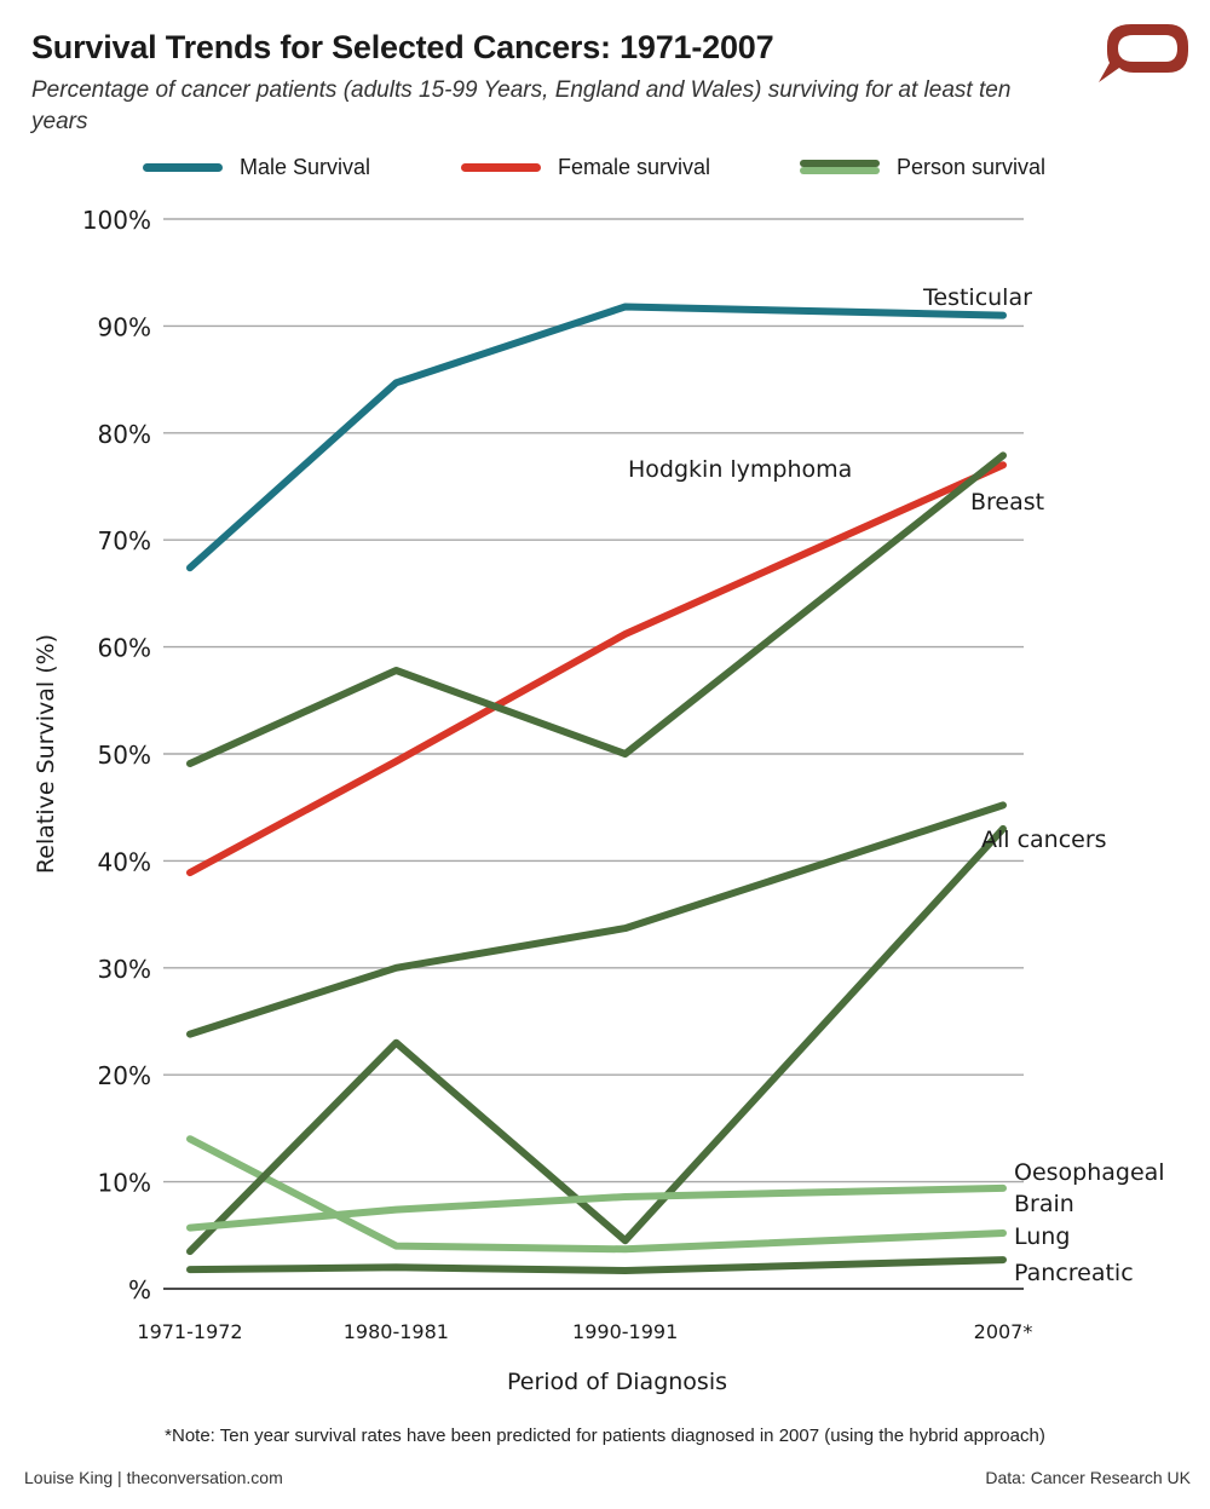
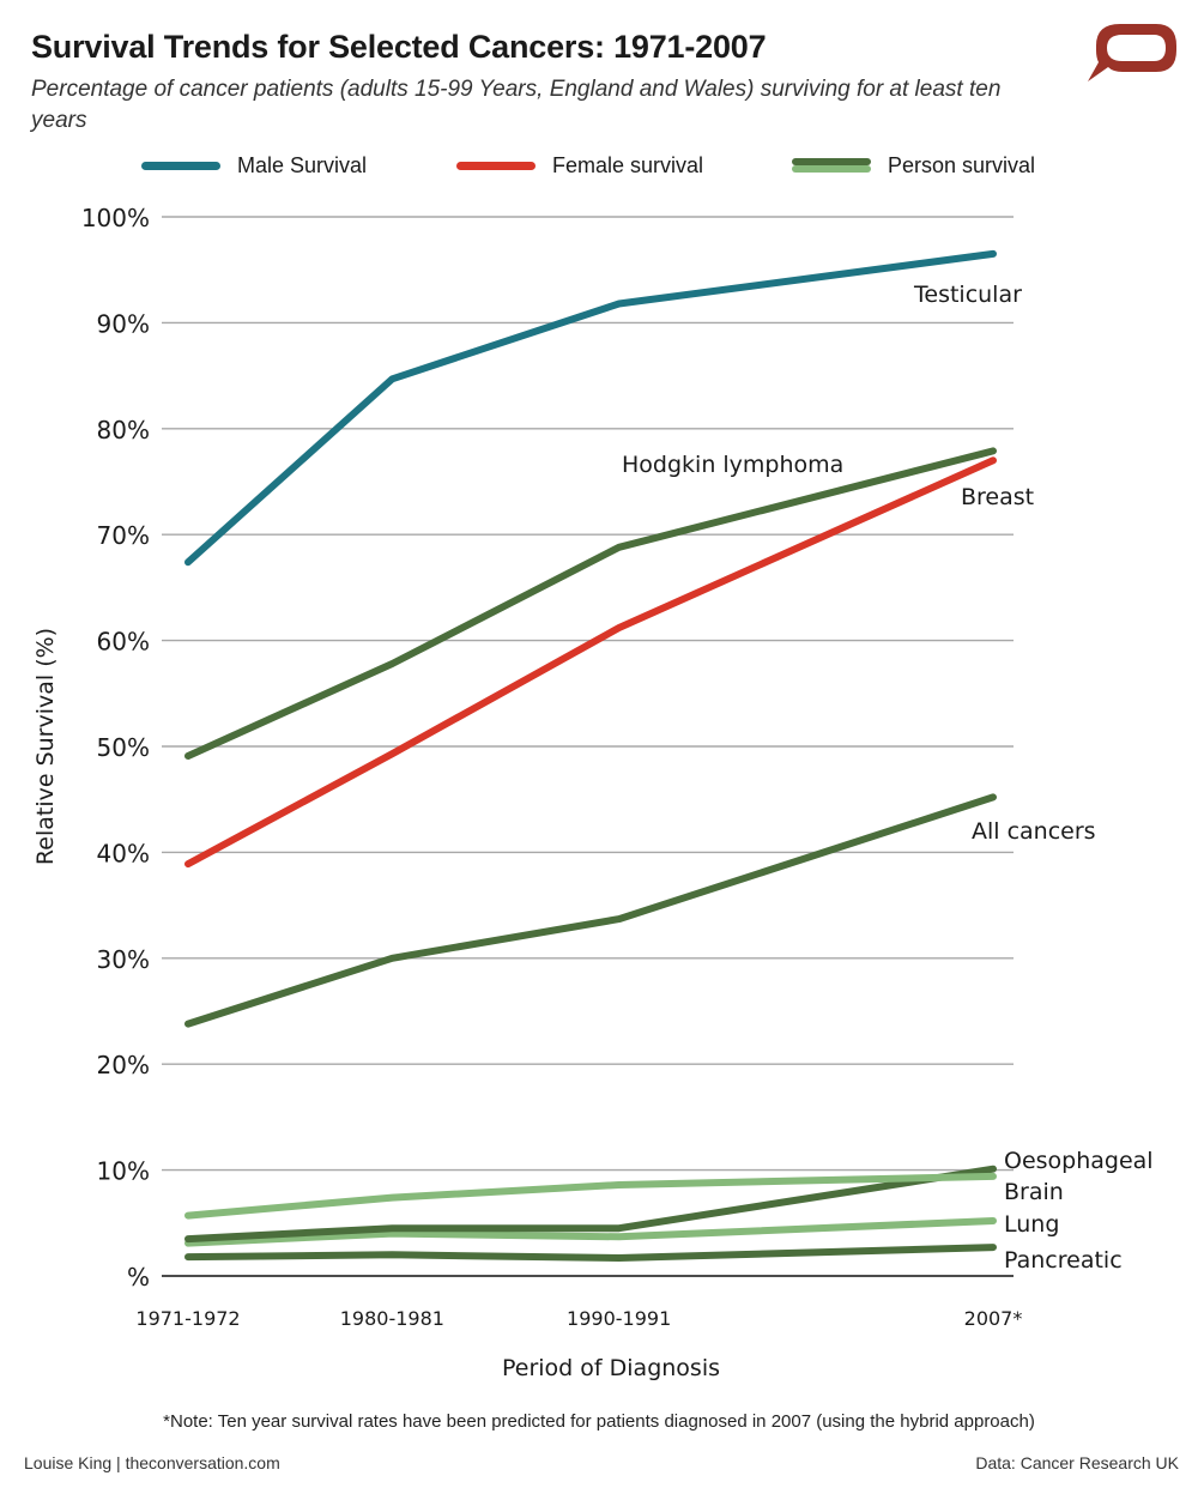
Lung/1971-1972: 14% -> 3%
Oesophageal/1980-1981: 23% -> 4%
Hodgkin lymphoma/1990-1991: 50% -> 69%
Testicular/2007*: 91% -> 96%
Oesophageal/2007*: 43% -> 10%
